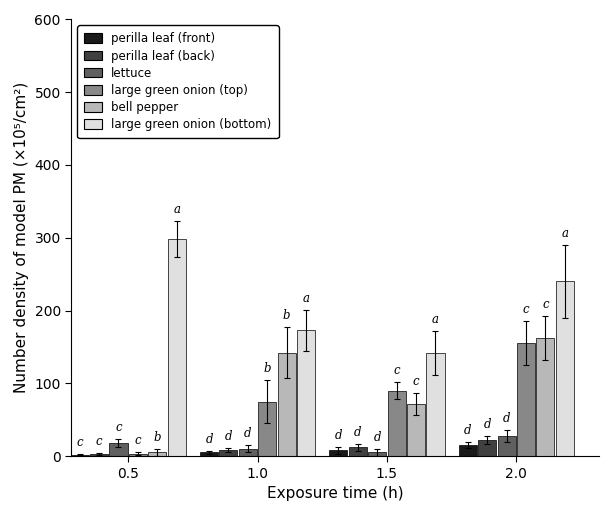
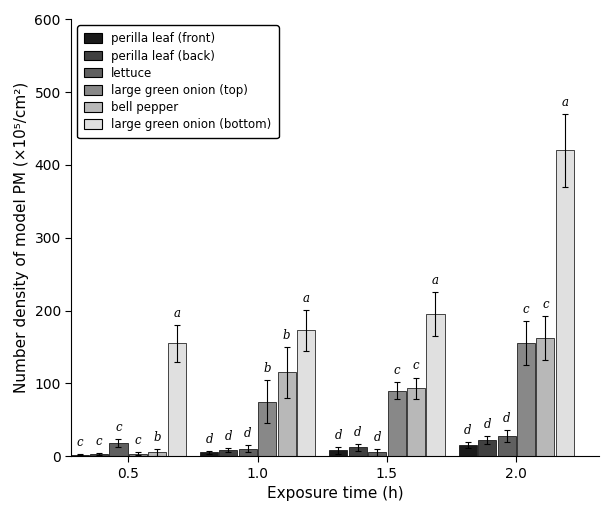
large green onion (bottom)/0.5: 298 -> 155
bell pepper/1.0: 142 -> 115
bell pepper/1.5: 72 -> 93
large green onion (bottom)/1.5: 142 -> 195
large green onion (bottom)/2.0: 240 -> 420
